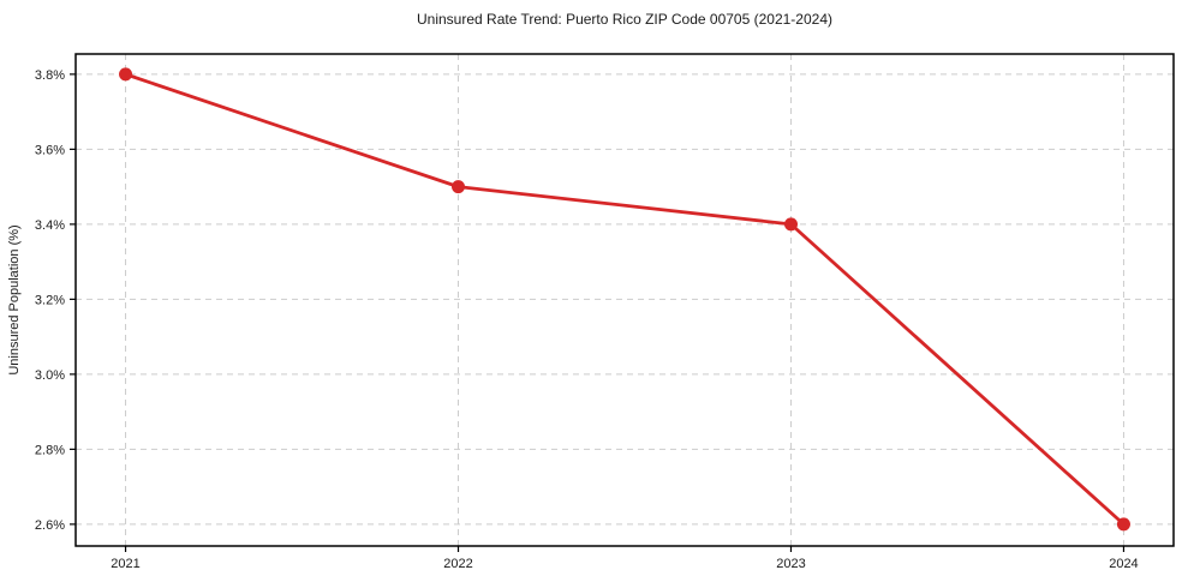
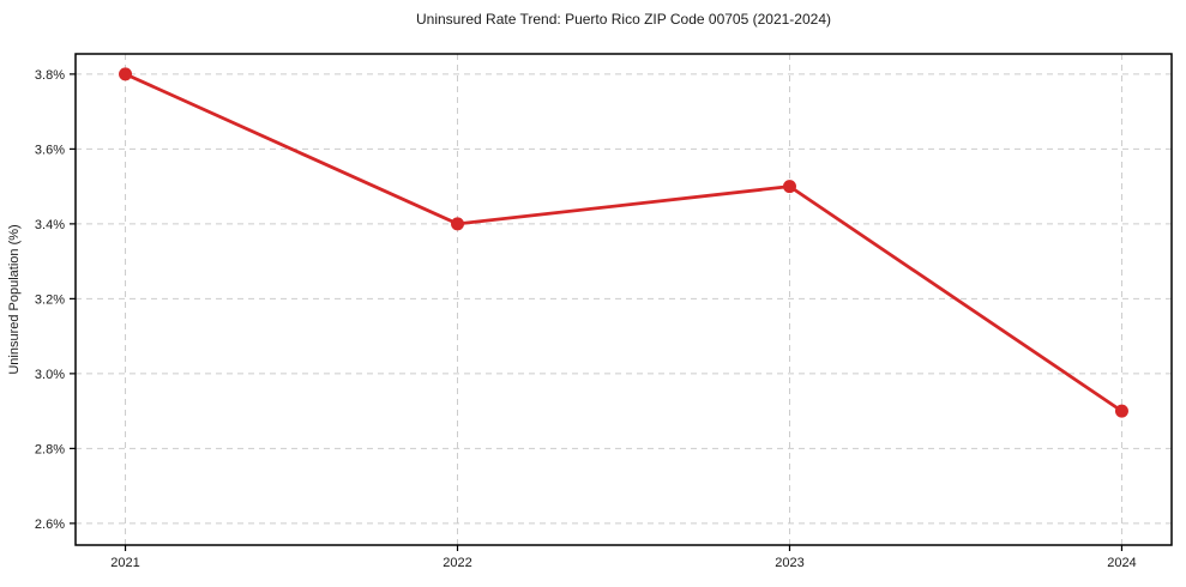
2022: 3.5% -> 3.4%
2023: 3.4% -> 3.5%
2024: 2.6% -> 2.9%
